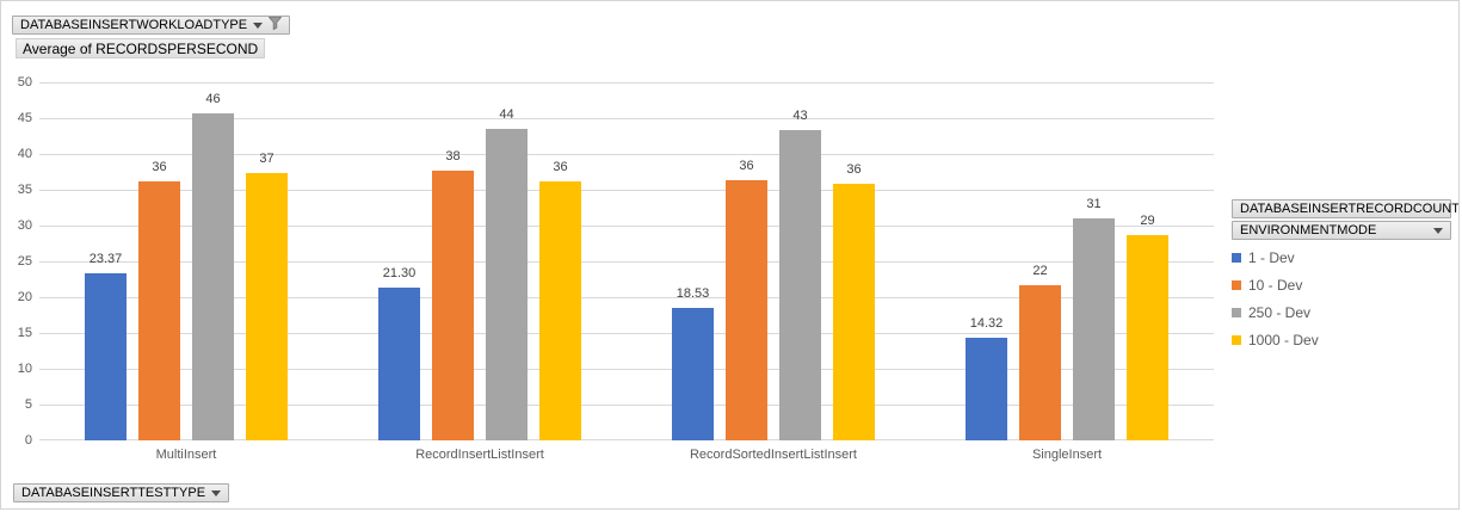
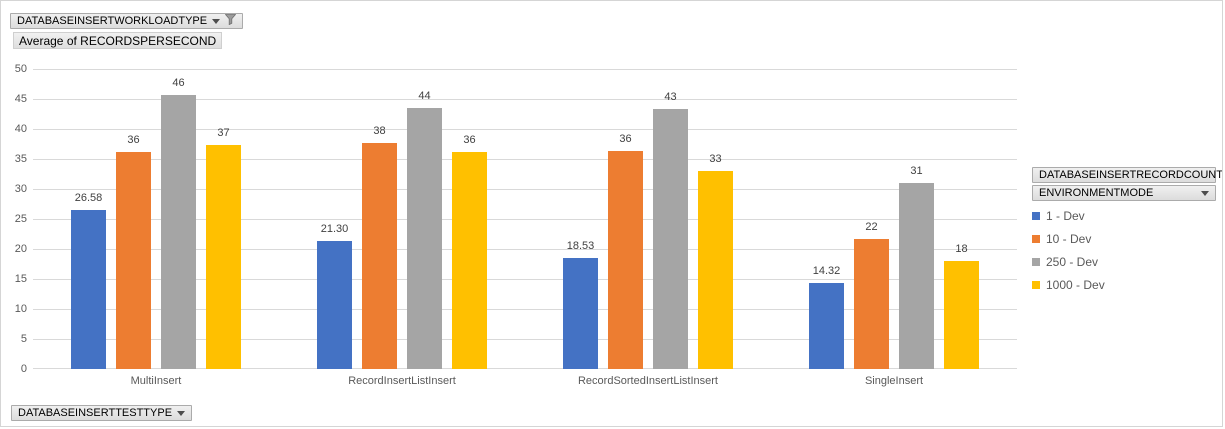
1 - Dev/MultiInsert: 23.37 -> 26.58
1000 - Dev/RecordSortedInsertListInsert: 36 -> 33
1000 - Dev/SingleInsert: 29 -> 18
